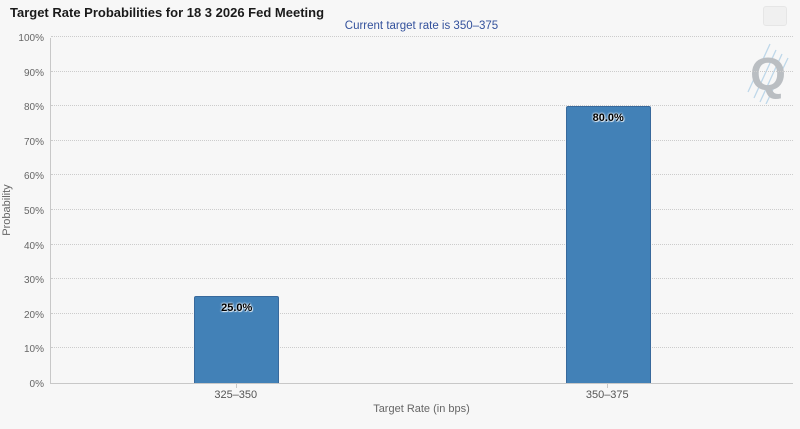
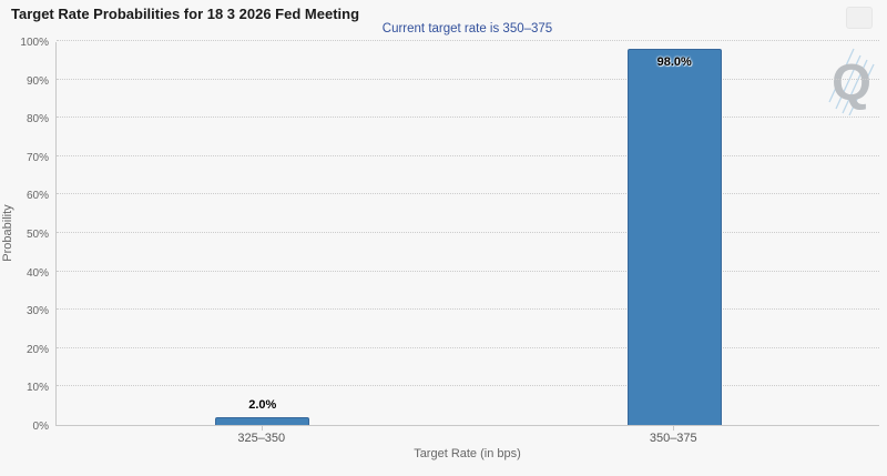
325–350: 25.0% -> 2.0%
350–375: 80.0% -> 98.0%
